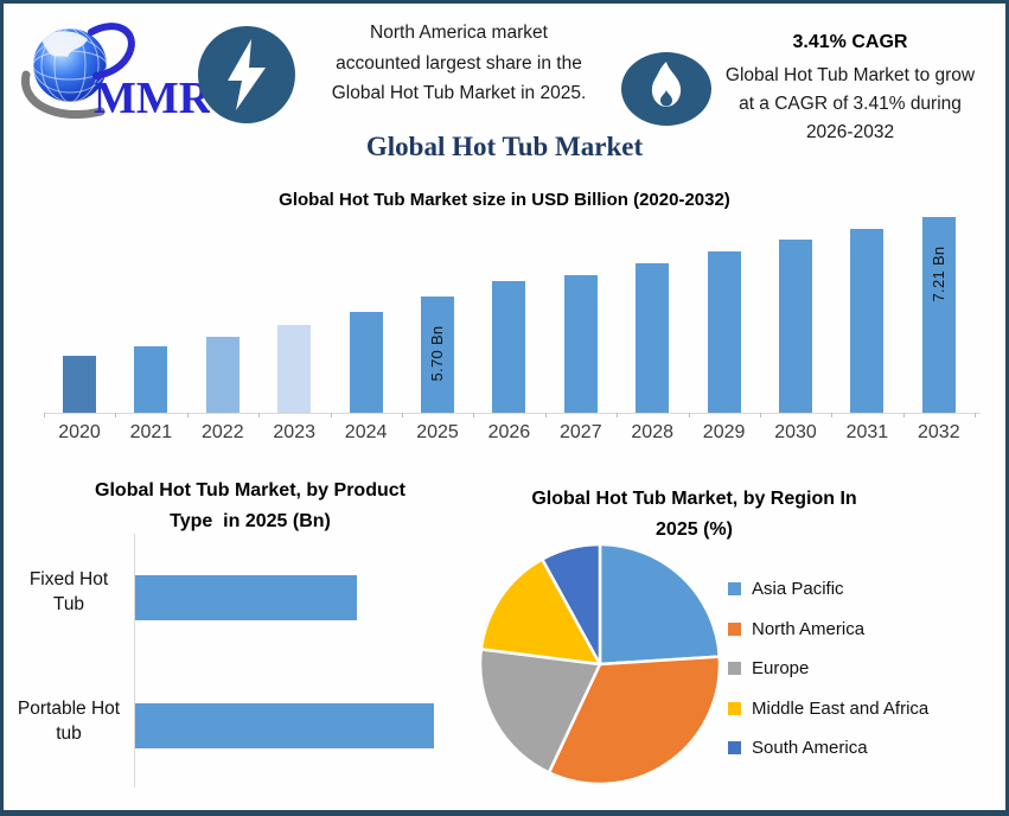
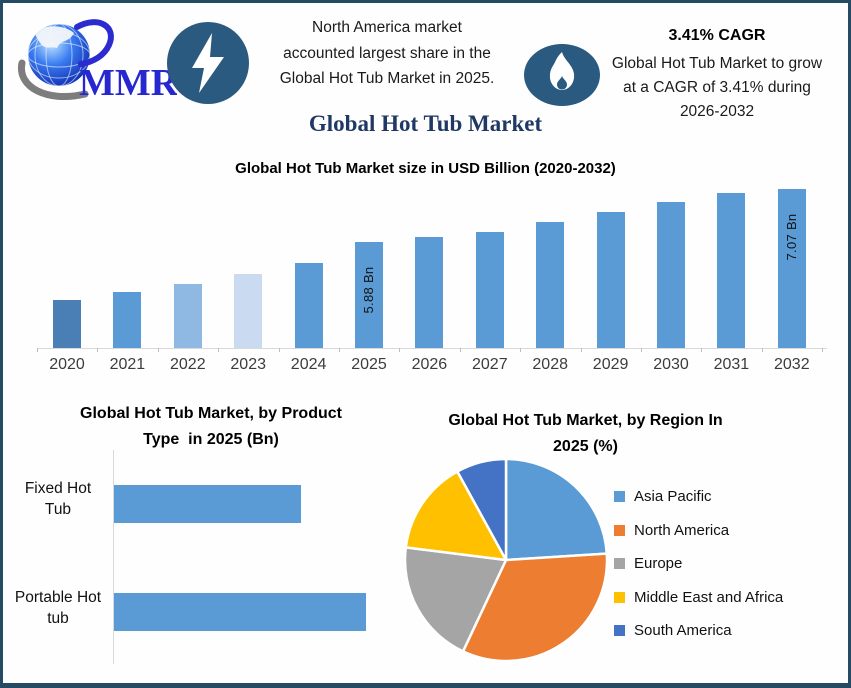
Global Hot Tub Market size in USD Billion (2020-2032)/2025: 5.70 -> 5.88
Global Hot Tub Market size in USD Billion (2020-2032)/2032: 7.21 -> 7.07
